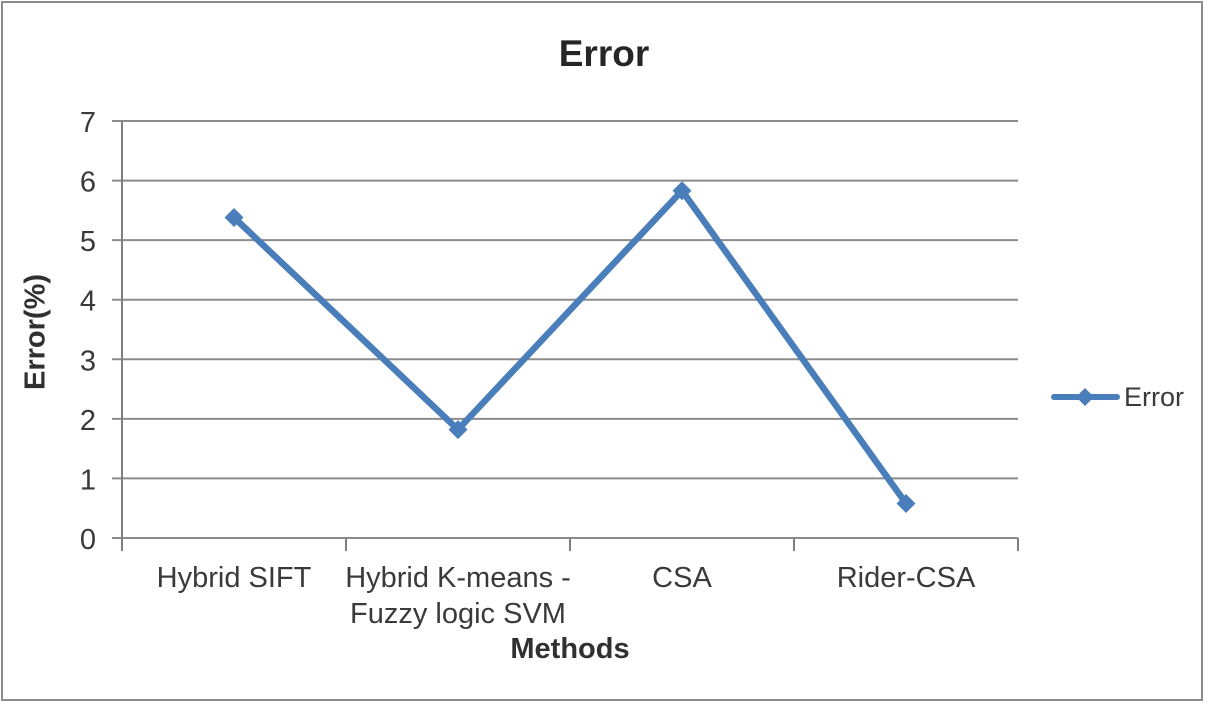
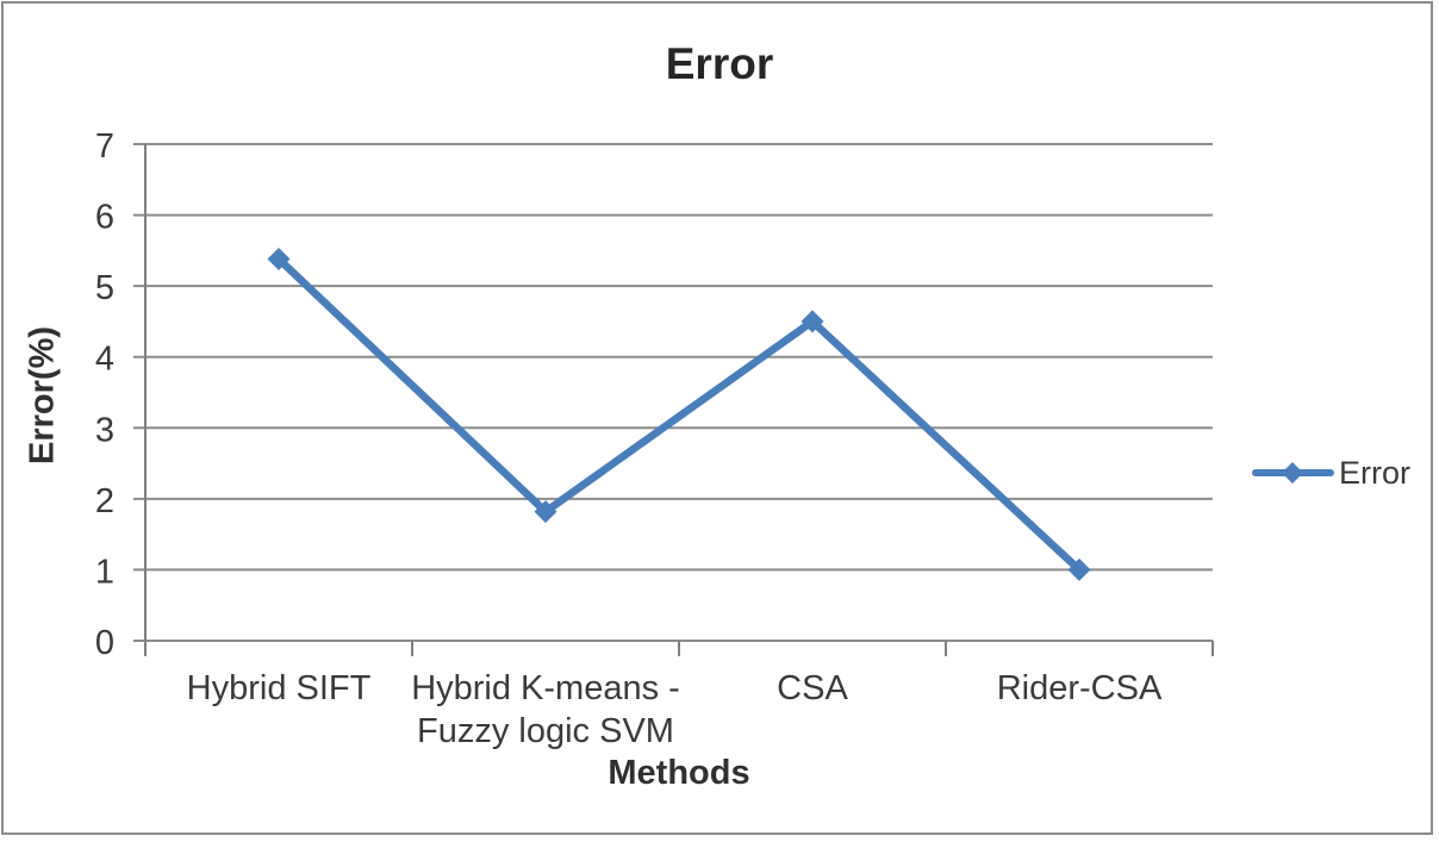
CSA: 5.8 -> 4.5
Rider-CSA: 0.6 -> 1.0
